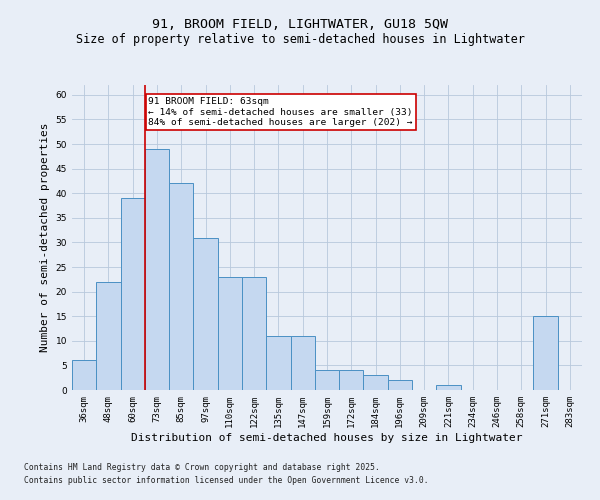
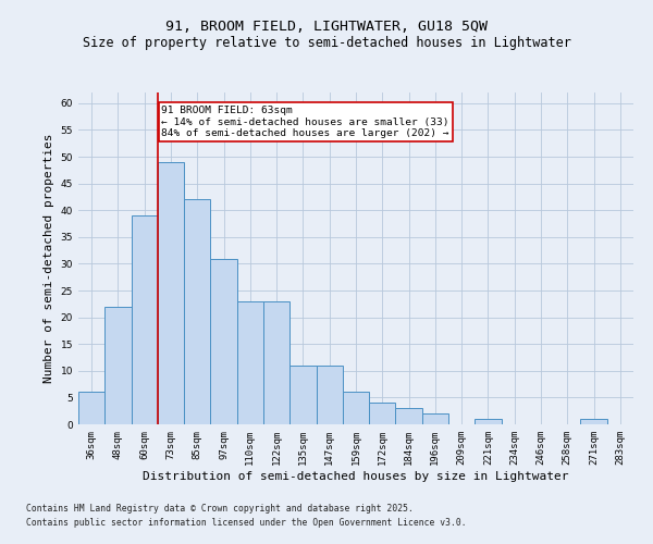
159sqm: 4 -> 6
271sqm: 15 -> 1
